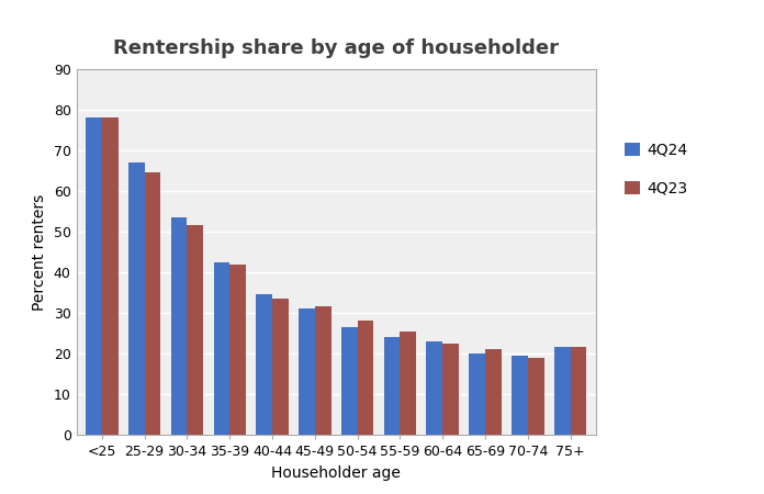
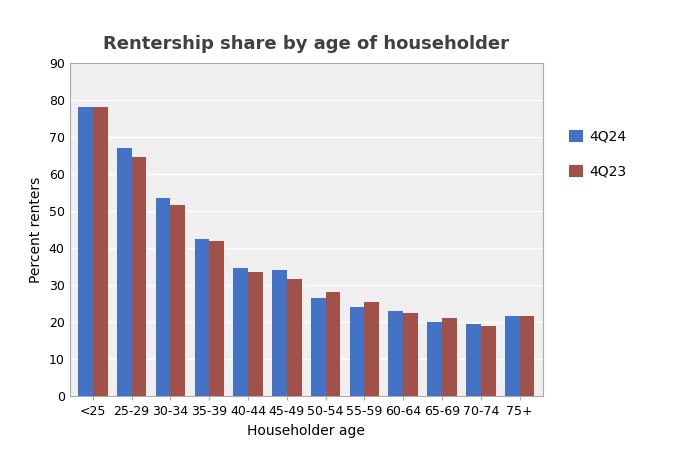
4Q24/45-49: 31.0 -> 34.0
